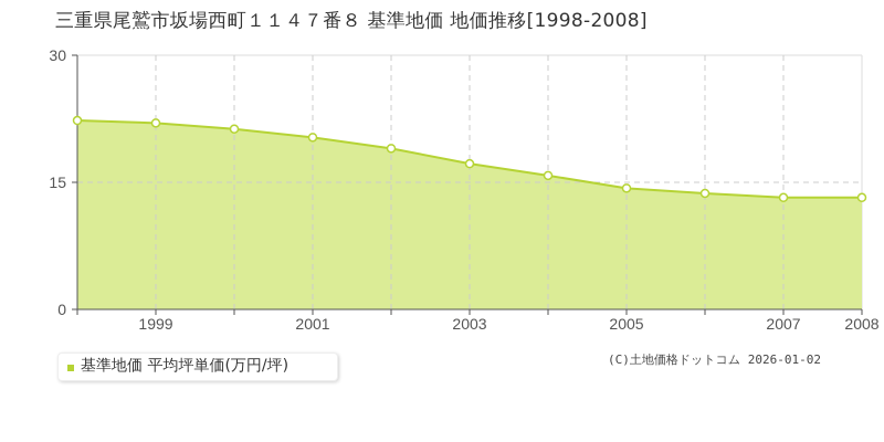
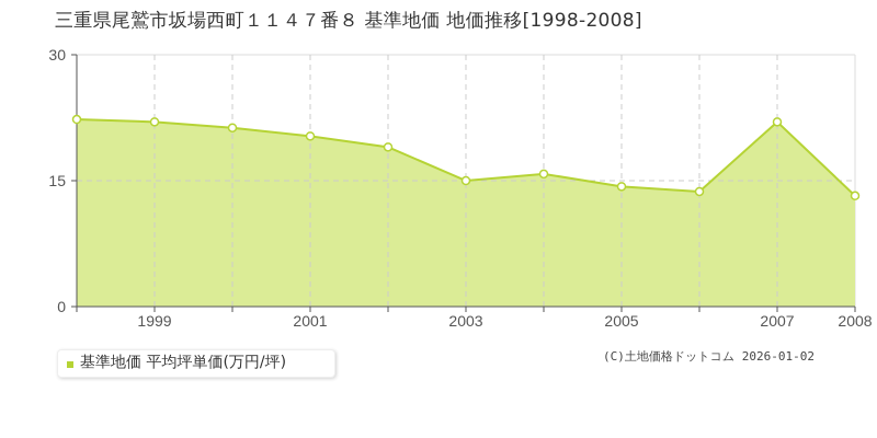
2003: 17 -> 15
2007: 13 -> 22
